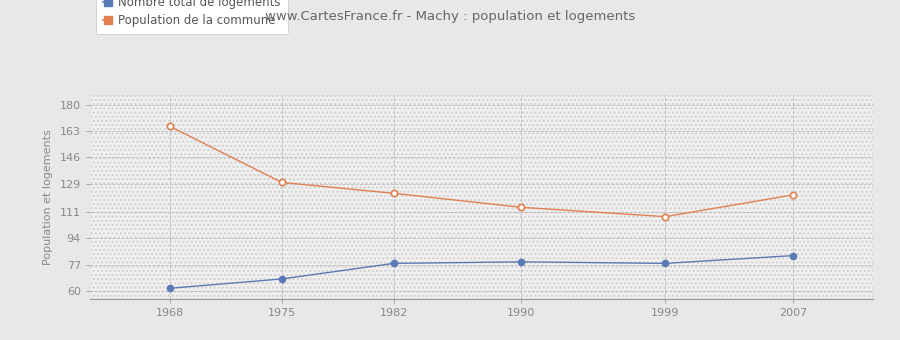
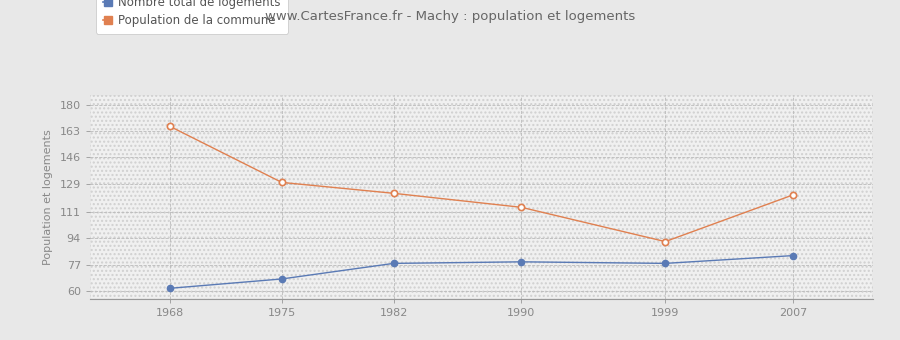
Population de la commune/1999: 108 -> 92
